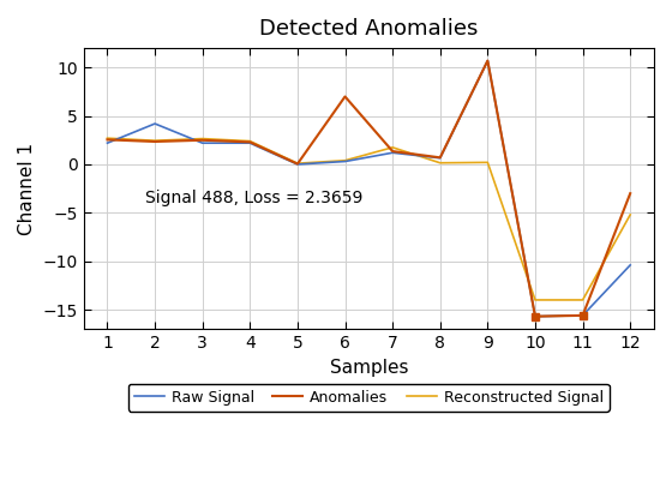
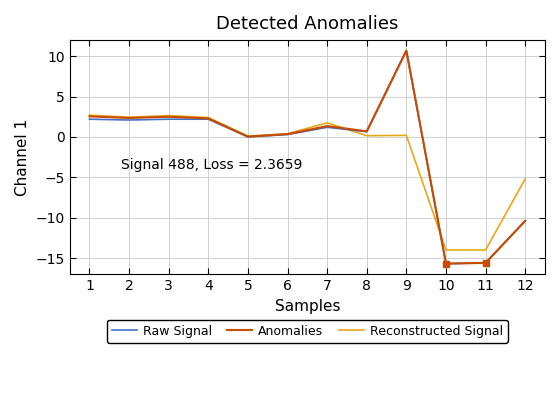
Raw Signal/2: 4.2 -> 2.1
Anomalies/6: 7.0 -> 0.3
Anomalies/12: -3.0 -> -10.4
